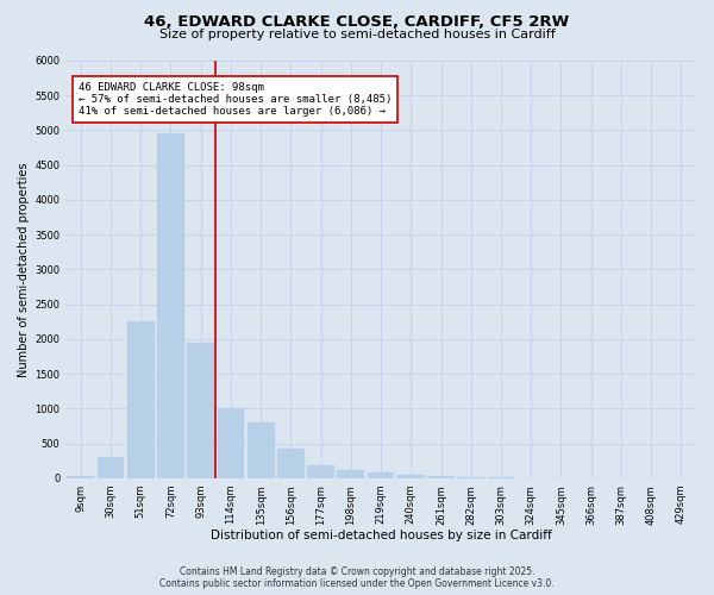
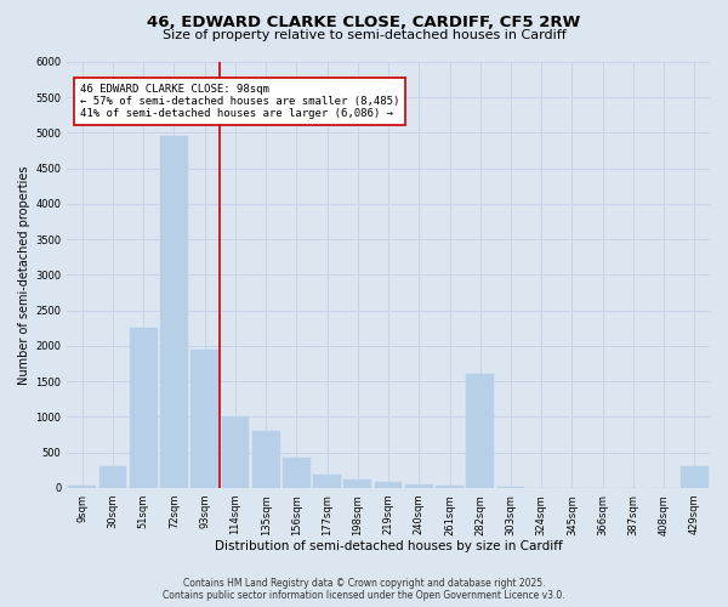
282sqm: 20 -> 1600
429sqm: 0 -> 300
